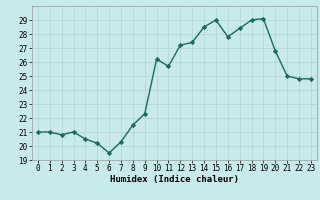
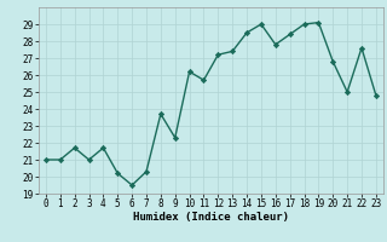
2: 20.8 -> 21.7
4: 20.5 -> 21.7
8: 21.5 -> 23.7
22: 24.8 -> 27.6
